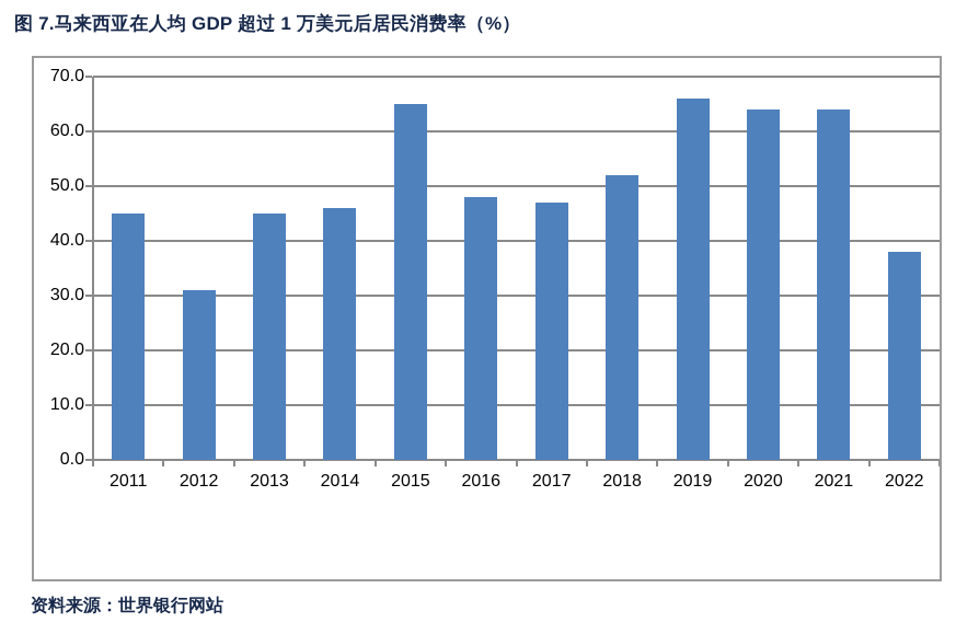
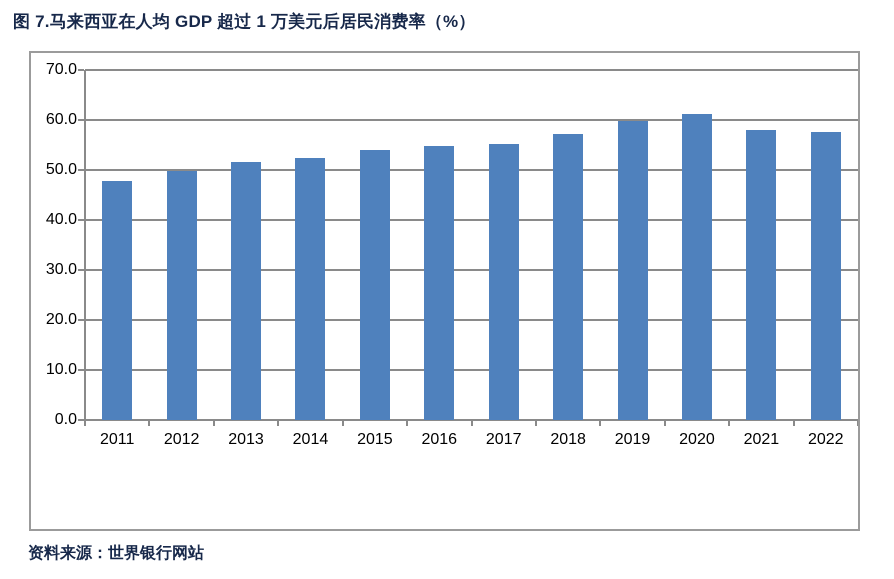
2011: 45 -> 48
2012: 31 -> 50
2013: 45 -> 52
2014: 46 -> 52
2015: 65 -> 54
2016: 48 -> 55
2017: 47 -> 55
2018: 52 -> 57
2019: 66 -> 60
2020: 64 -> 61
2021: 64 -> 58
2022: 38 -> 58
